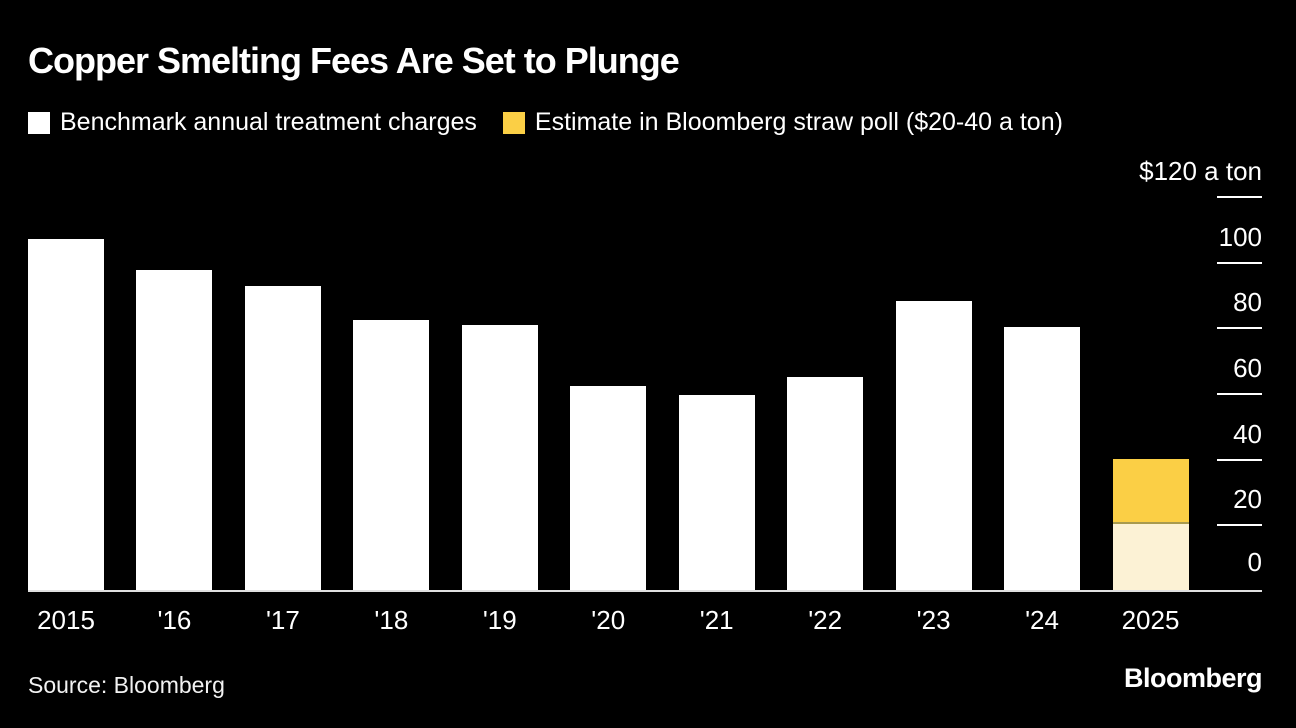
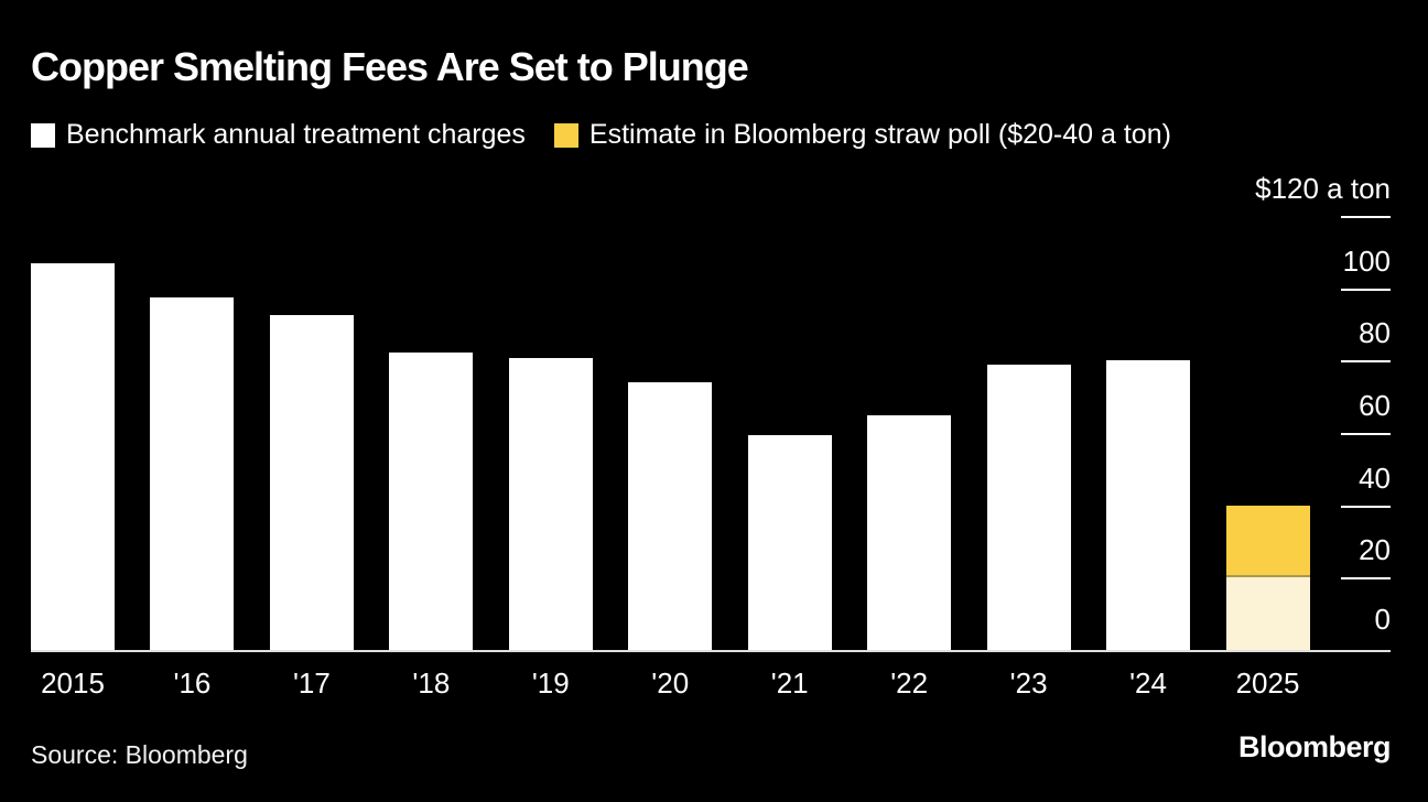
'20: 62 -> 74
'23: 88 -> 79
